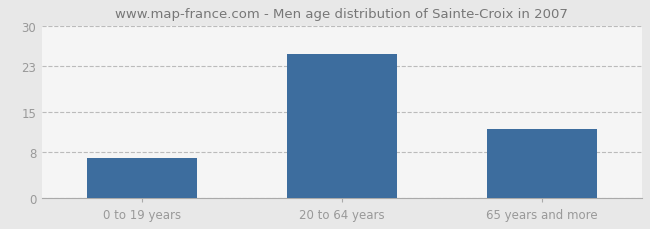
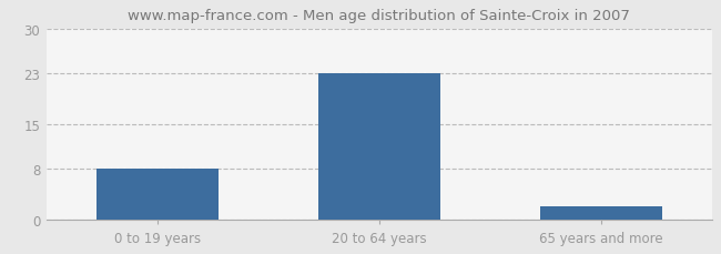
0 to 19 years: 7 -> 8
20 to 64 years: 25 -> 23
65 years and more: 12 -> 2
